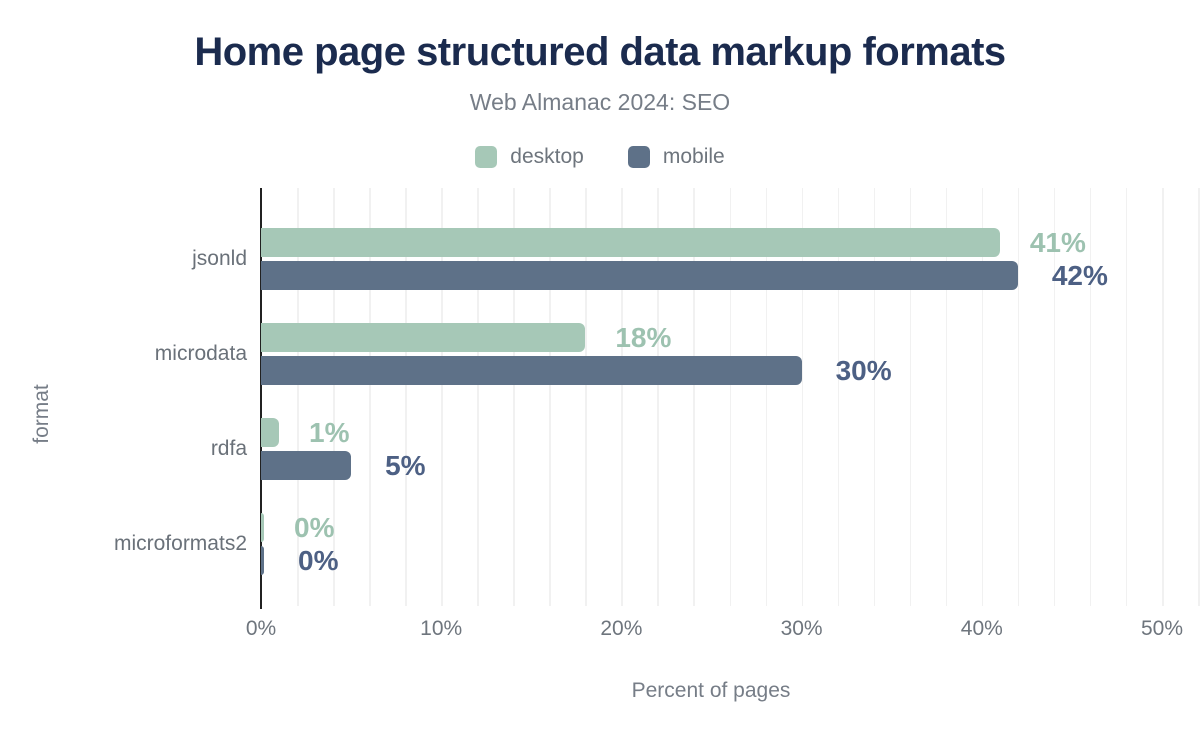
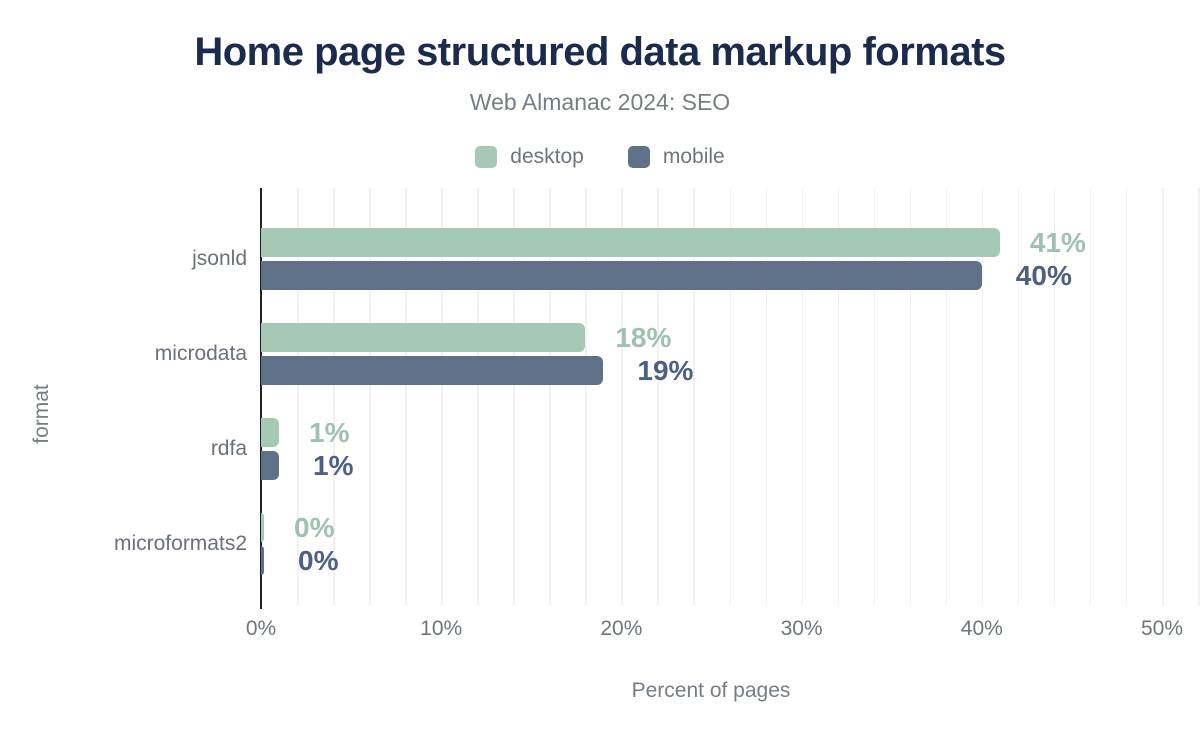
mobile/jsonld: 42% -> 40%
mobile/microdata: 30% -> 19%
mobile/rdfa: 5% -> 1%
